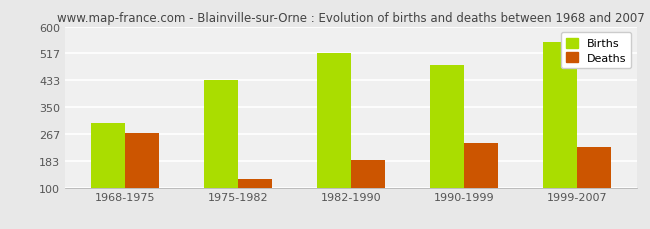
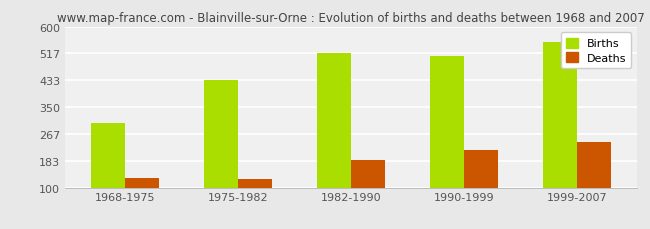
Deaths/1968-1975: 270 -> 130
Births/1990-1999: 480 -> 510
Deaths/1990-1999: 240 -> 218
Deaths/1999-2007: 225 -> 243
